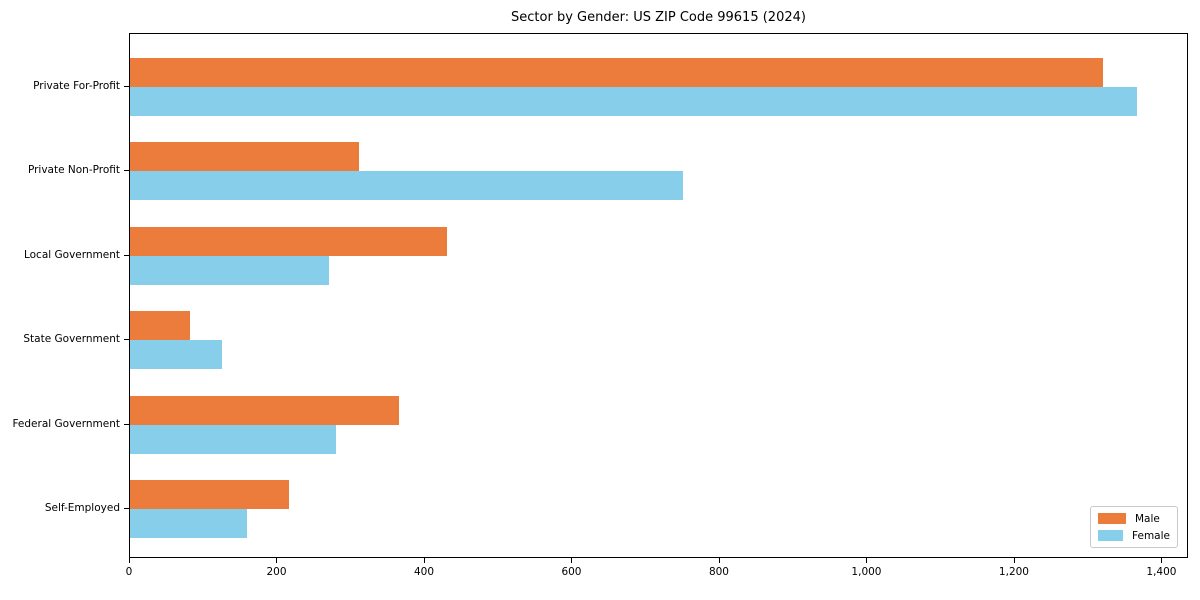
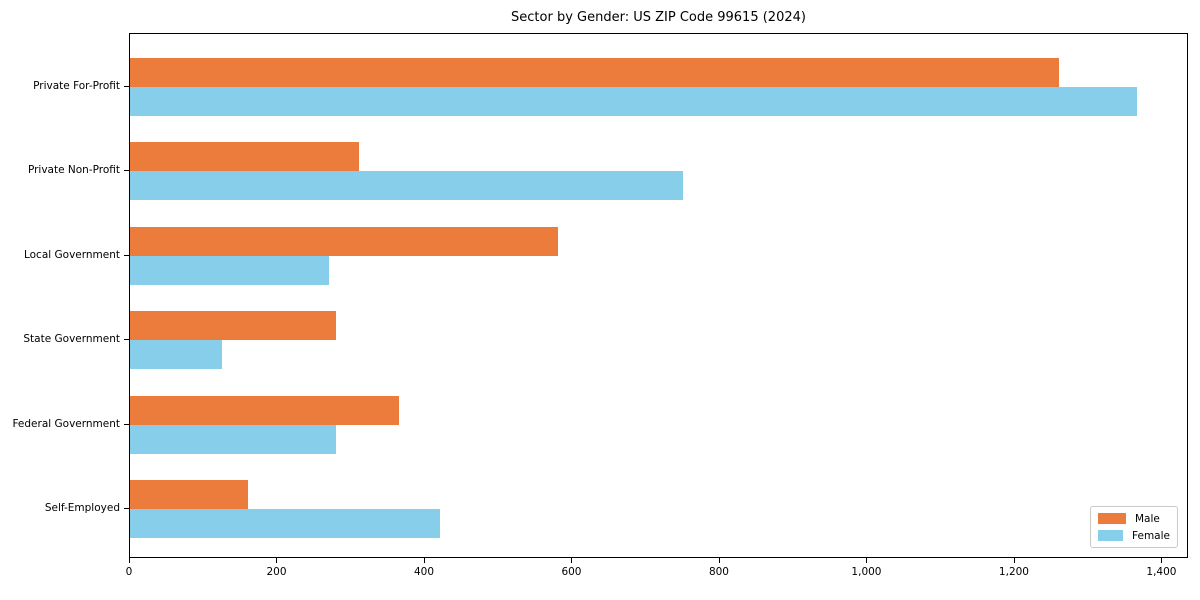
Male/Private For-Profit: 1320 -> 1260
Male/Local Government: 430 -> 580
Male/State Government: 80 -> 280
Male/Self-Employed: 220 -> 160
Female/Self-Employed: 160 -> 420
